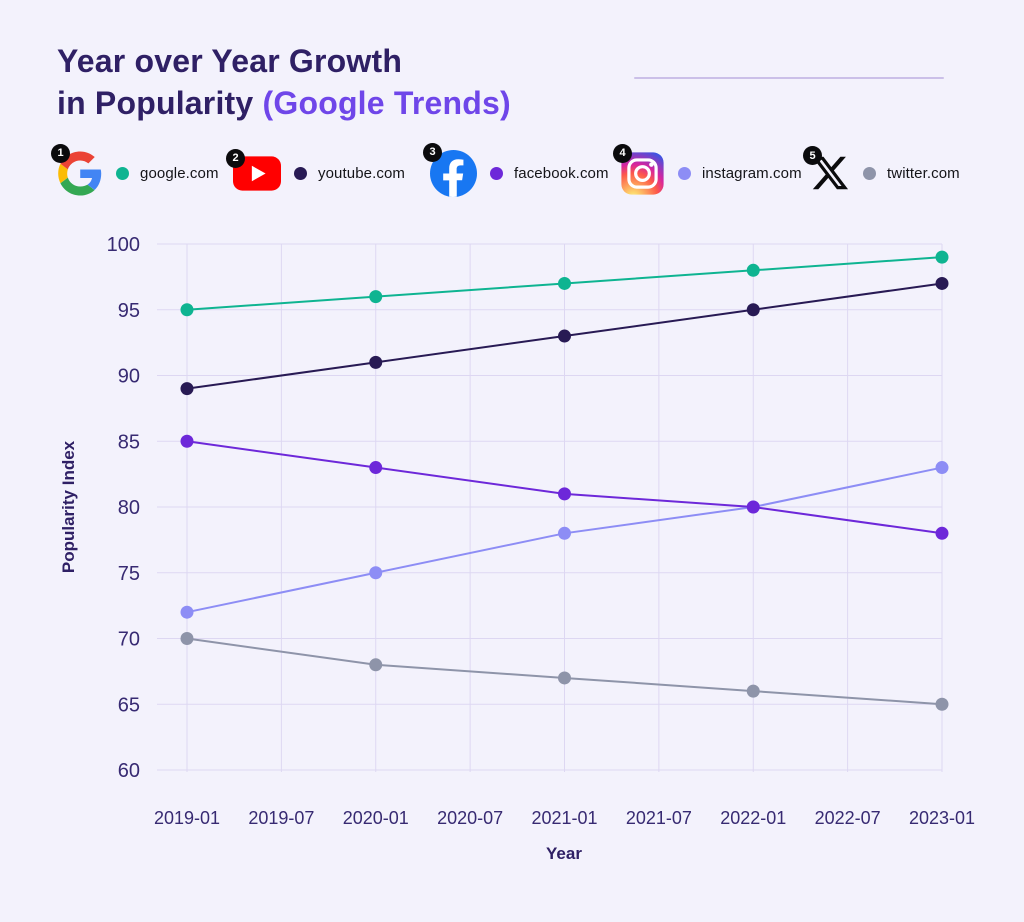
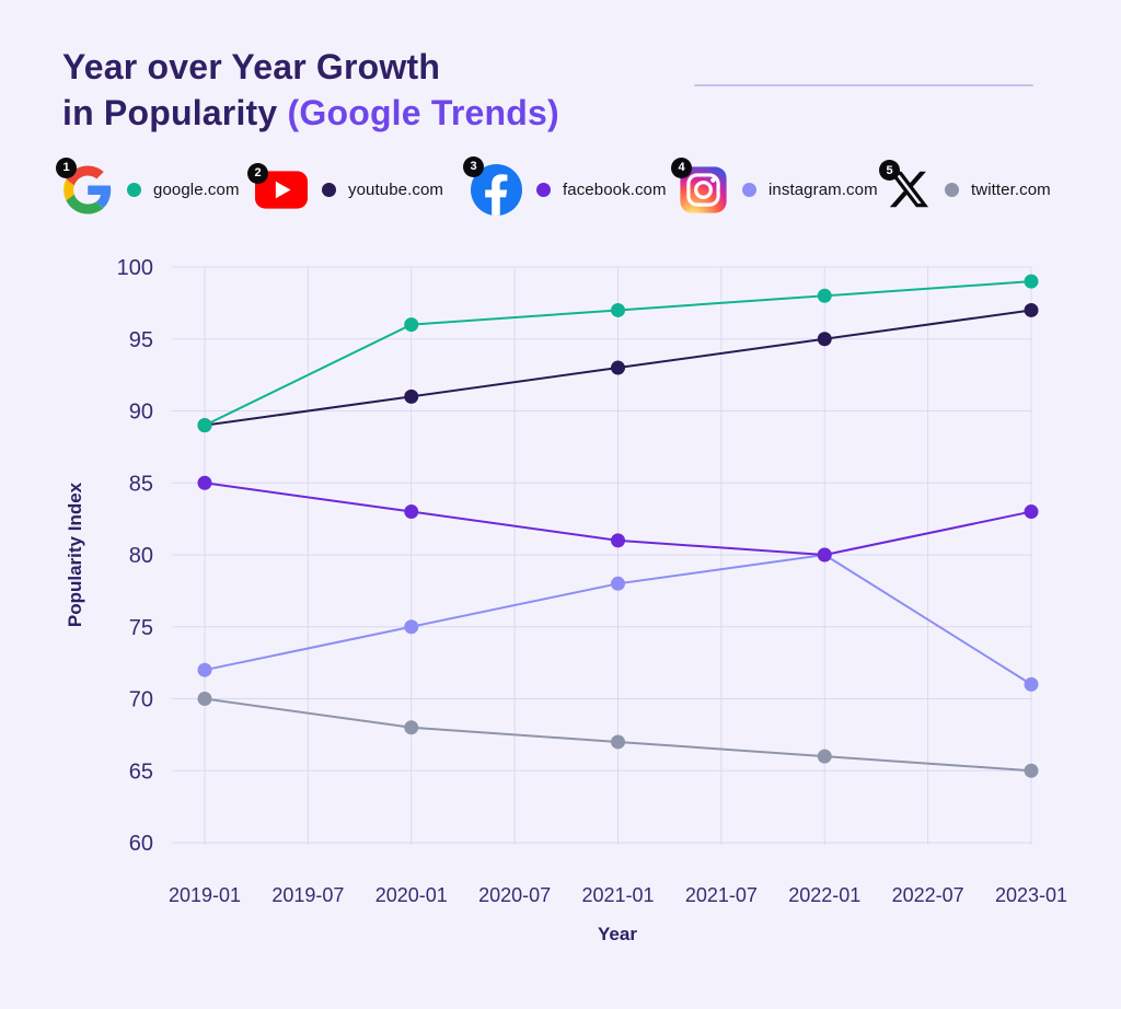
google.com/2019-01: 95 -> 89
facebook.com/2023-01: 78 -> 83
instagram.com/2023-01: 83 -> 71
